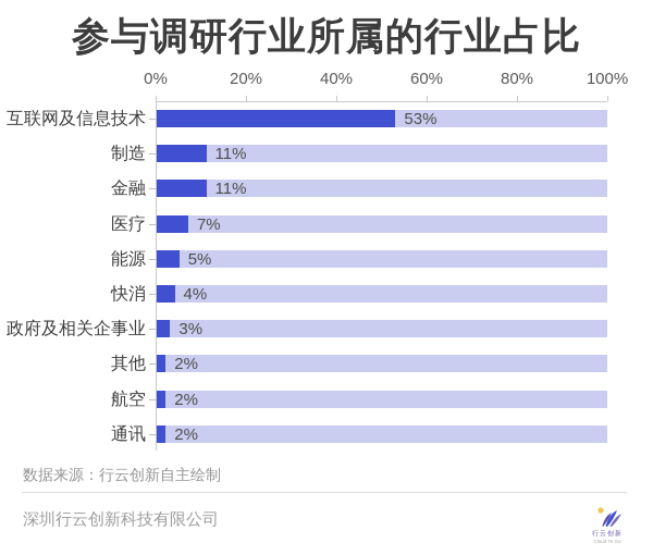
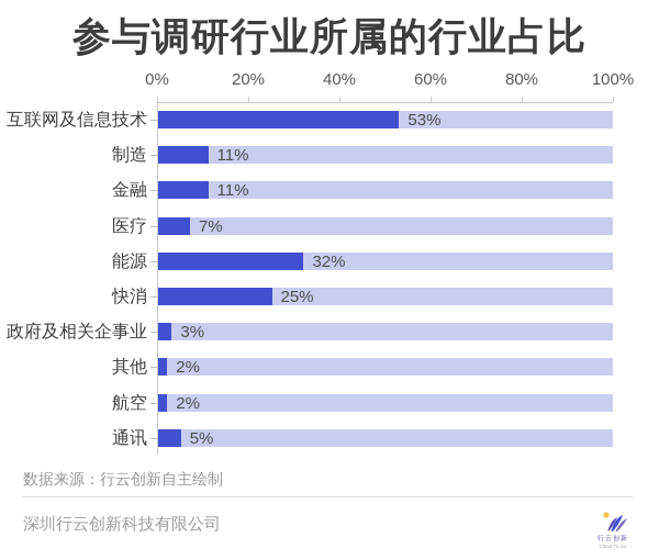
能源: 5% -> 32%
快消: 4% -> 25%
通讯: 2% -> 5%
